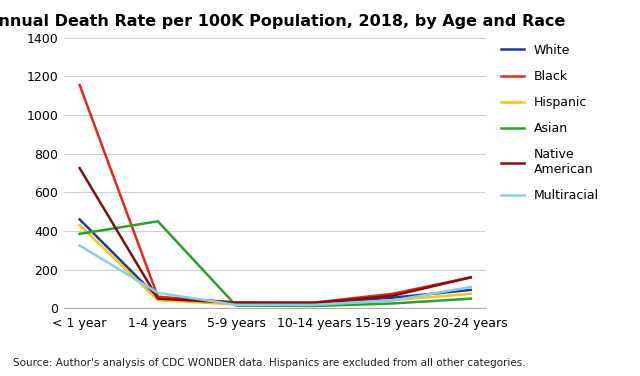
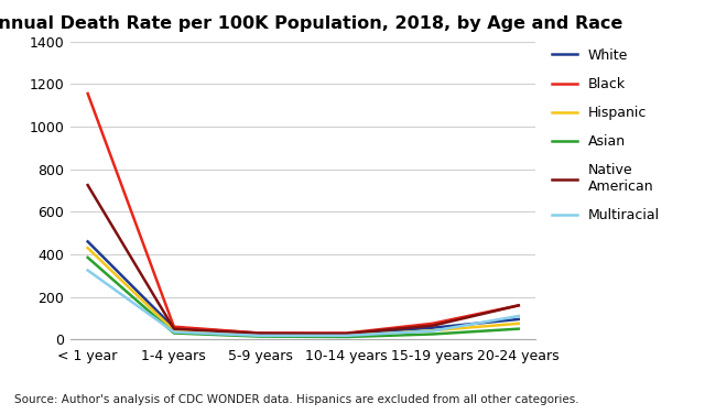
Asian/1-4 years: 450 -> 30
Multiracial/1-4 years: 80 -> 40
